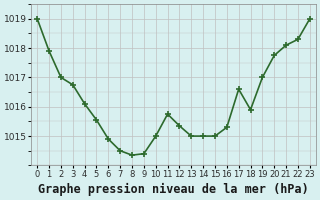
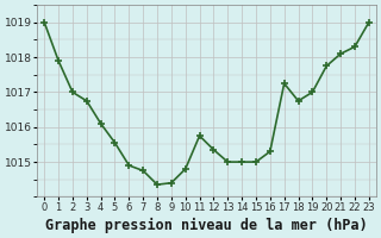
7: 1014.50 -> 1014.75
10: 1015.00 -> 1014.80
17: 1016.60 -> 1017.25
18: 1015.90 -> 1016.75
